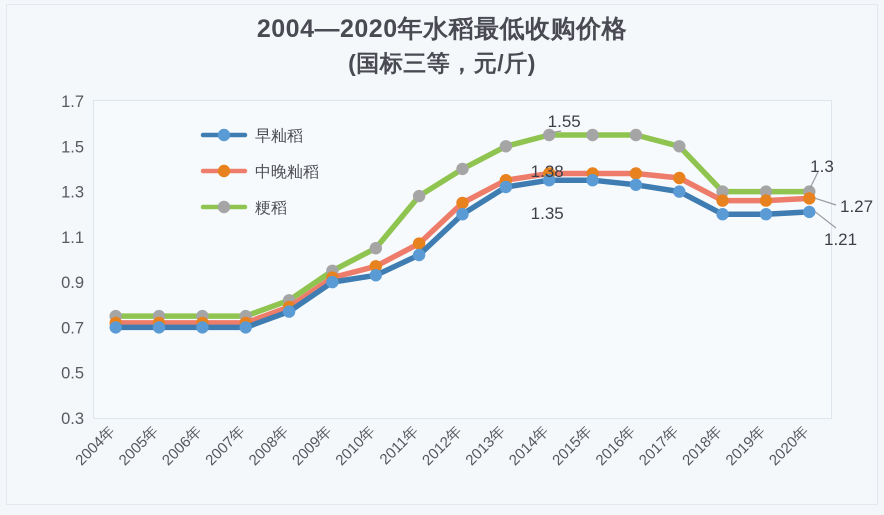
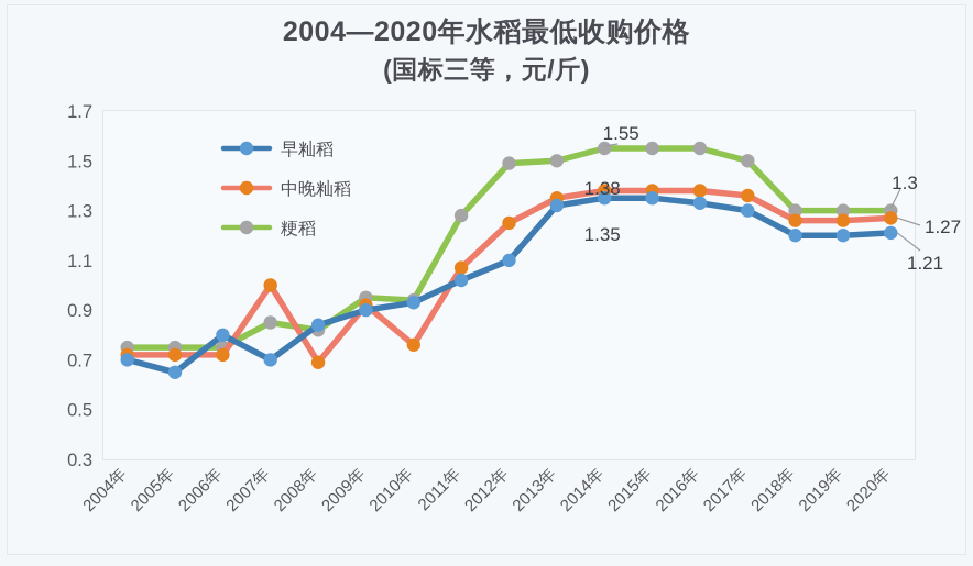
早籼稻/2005年: 0.70 -> 0.65
早籼稻/2006年: 0.70 -> 0.80
中晚籼稻/2007年: 0.72 -> 1.00
粳稻/2007年: 0.75 -> 0.85
早籼稻/2008年: 0.77 -> 0.84
中晚籼稻/2008年: 0.79 -> 0.69
中晚籼稻/2010年: 0.97 -> 0.76
粳稻/2010年: 1.05 -> 0.94
早籼稻/2012年: 1.20 -> 1.10
粳稻/2012年: 1.40 -> 1.49
